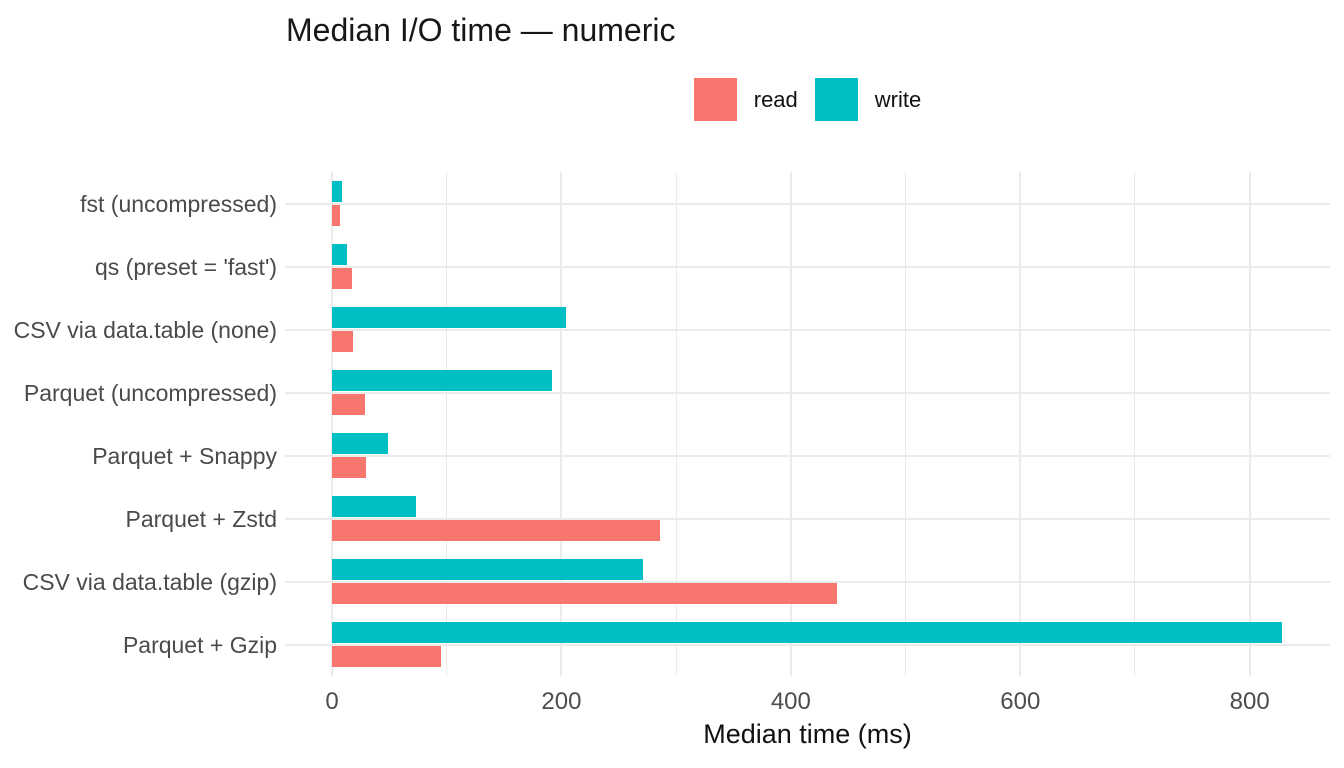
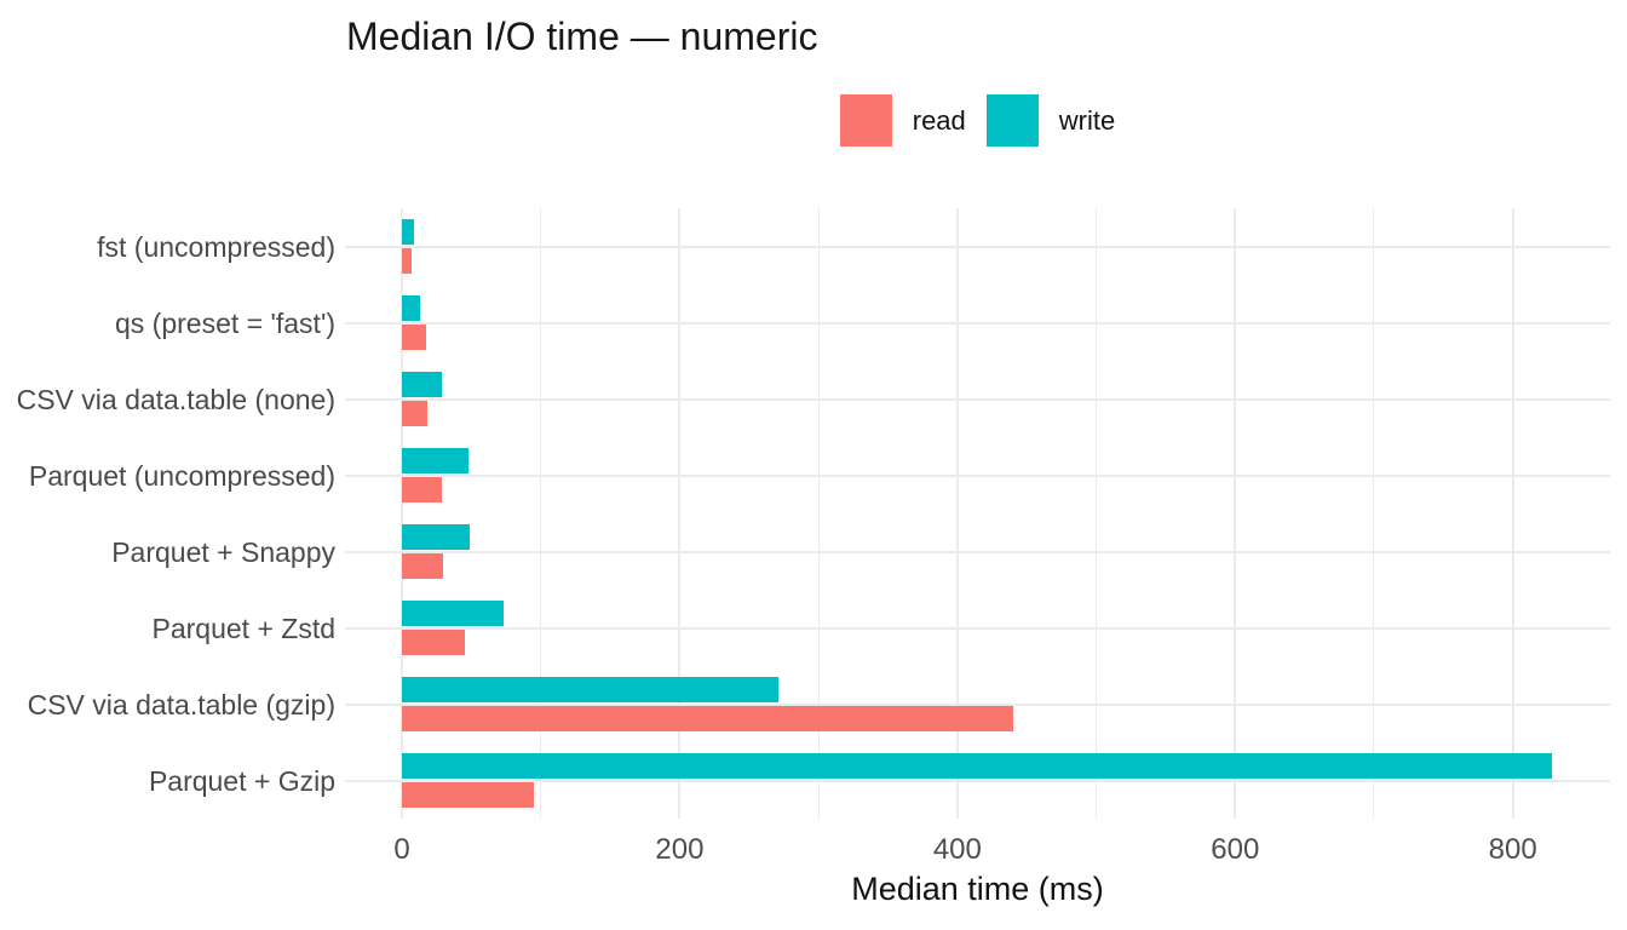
write/CSV via data.table (none): 204 -> 29
write/Parquet (uncompressed): 192 -> 48
read/Parquet + Zstd: 286 -> 45
